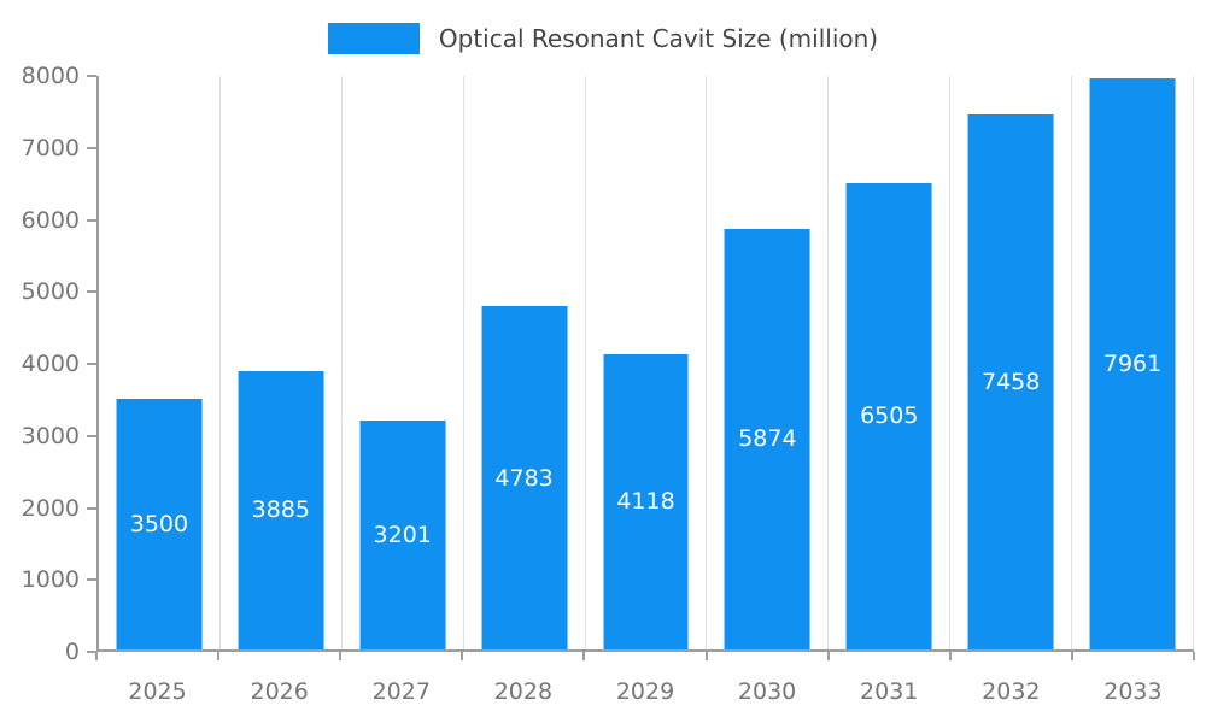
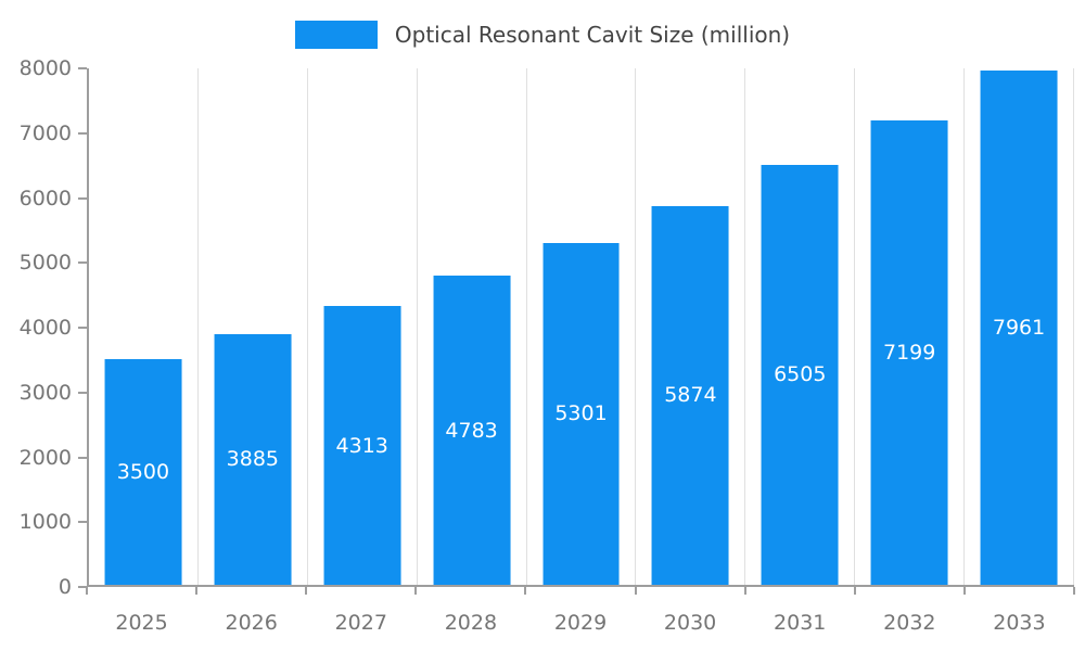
2027: 3201 -> 4313
2029: 4118 -> 5301
2032: 7458 -> 7199
